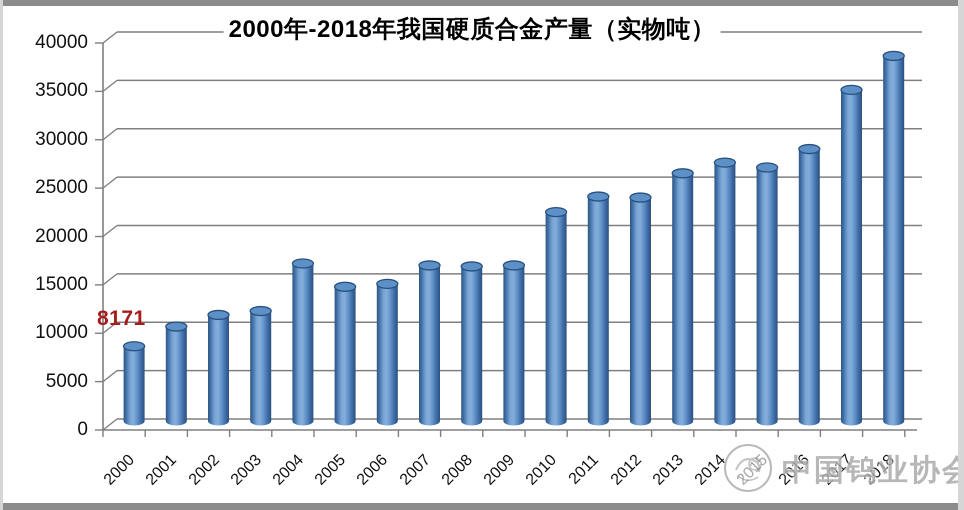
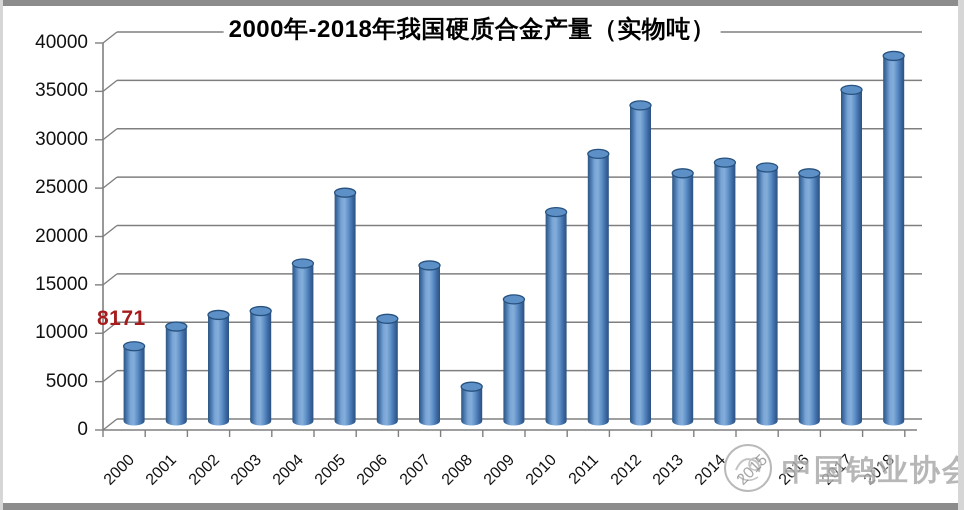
2005: 14000 -> 24000
2006: 15000 -> 11000
2008: 16000 -> 4000
2009: 16000 -> 13000
2011: 24000 -> 28000
2012: 24000 -> 33000
2016: 28000 -> 26000
